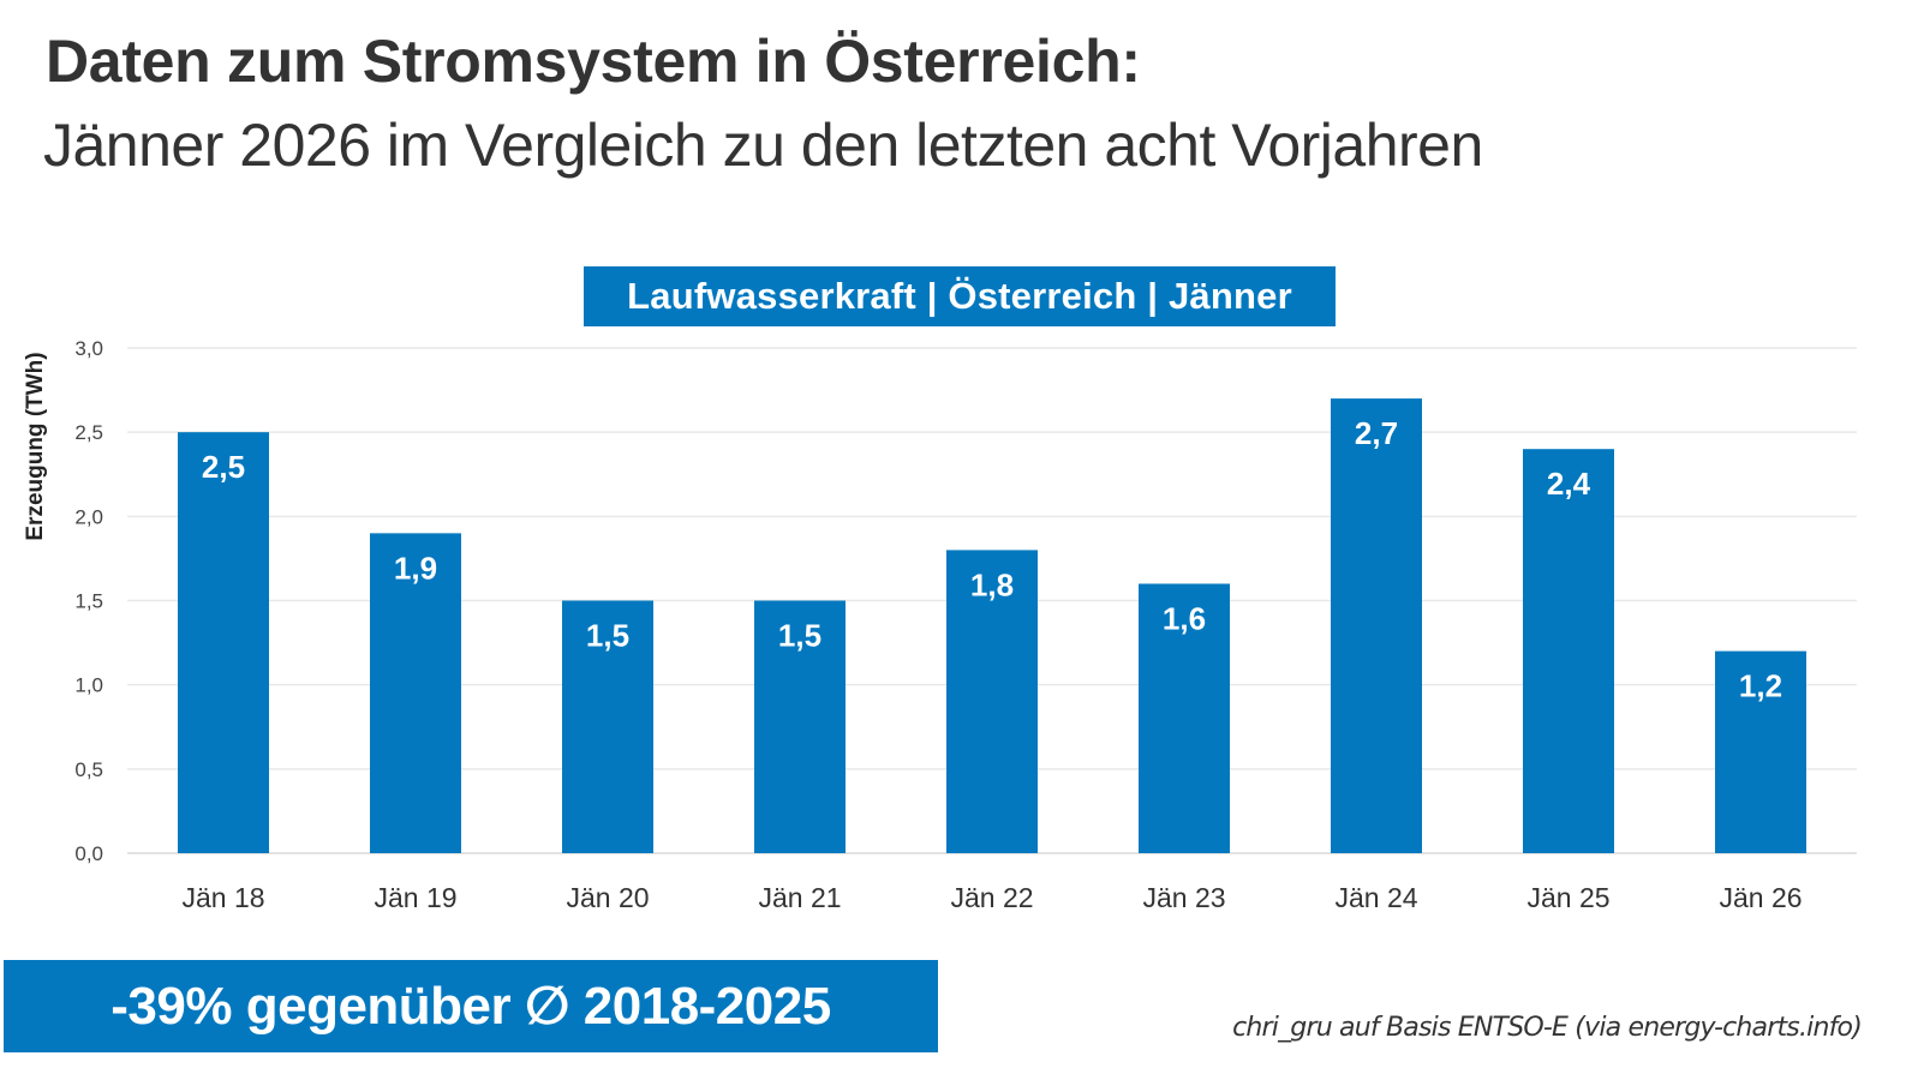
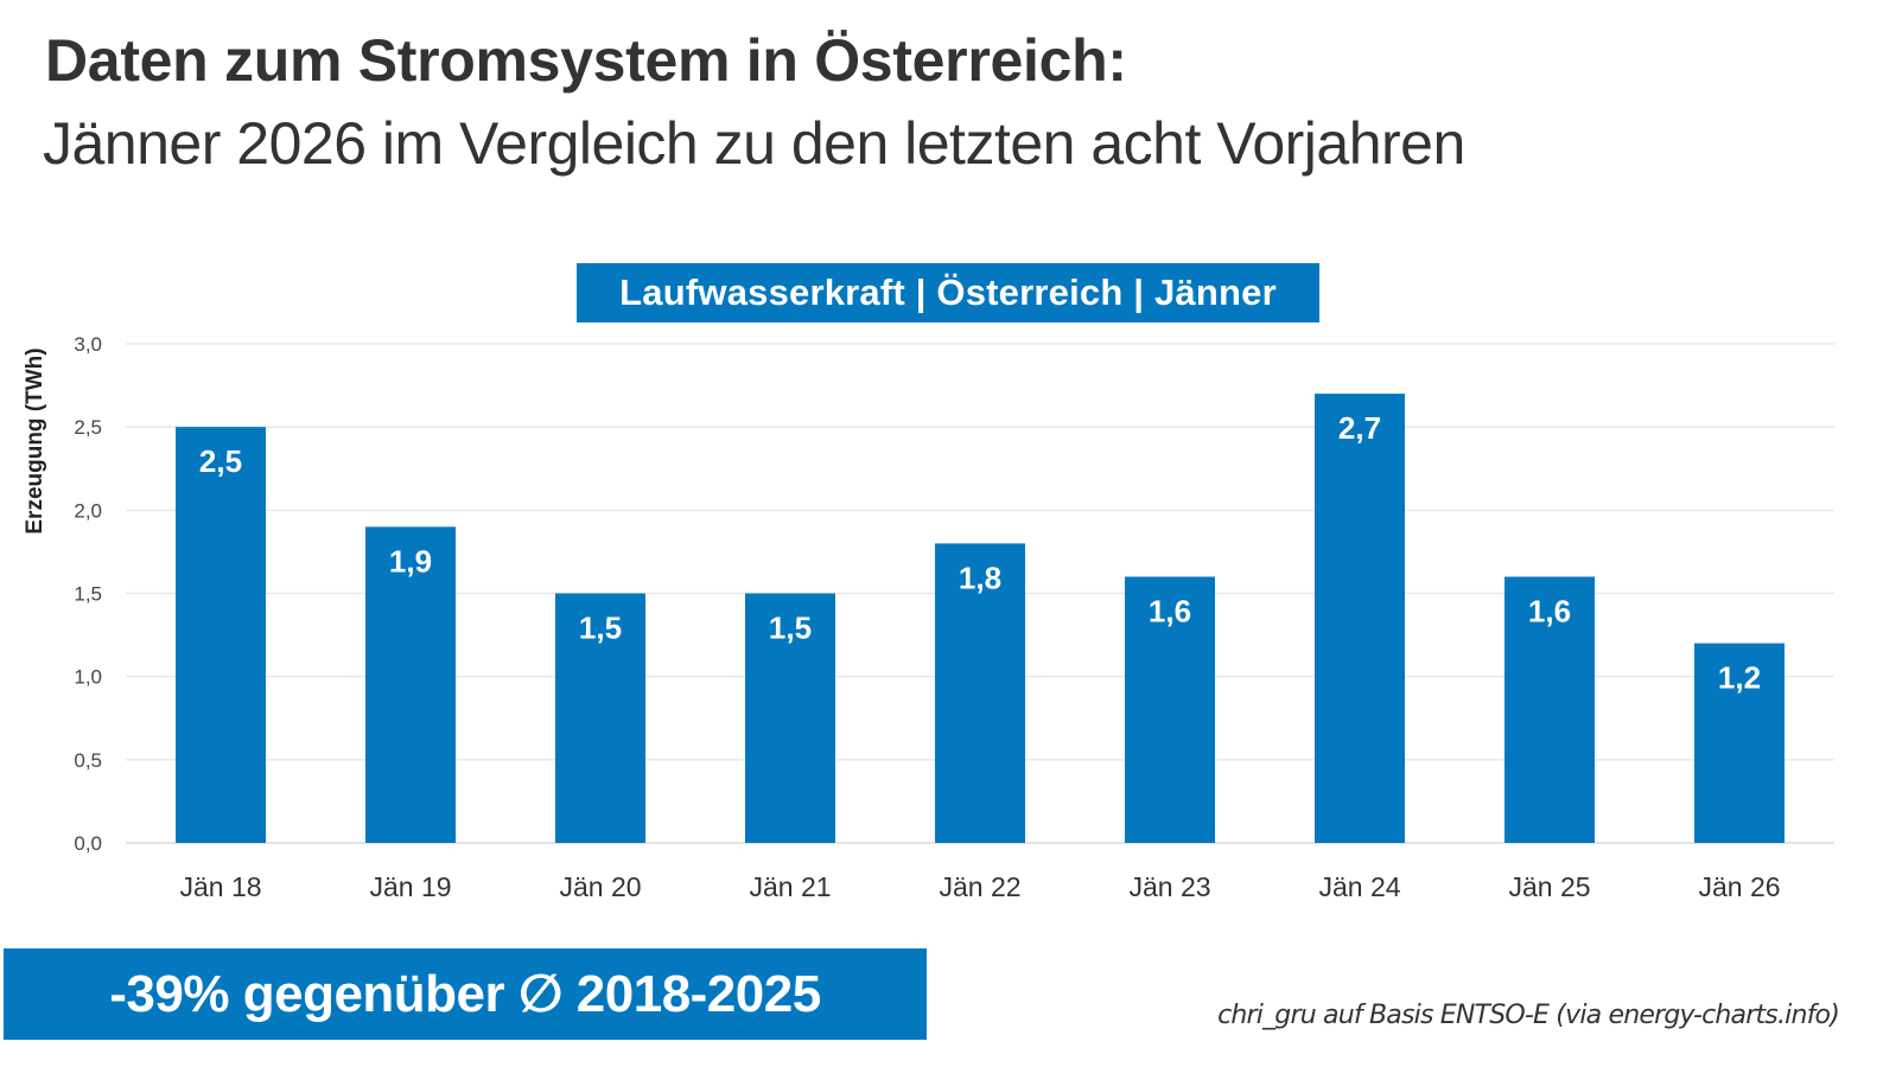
Jän 25: 2,4 -> 1,6
